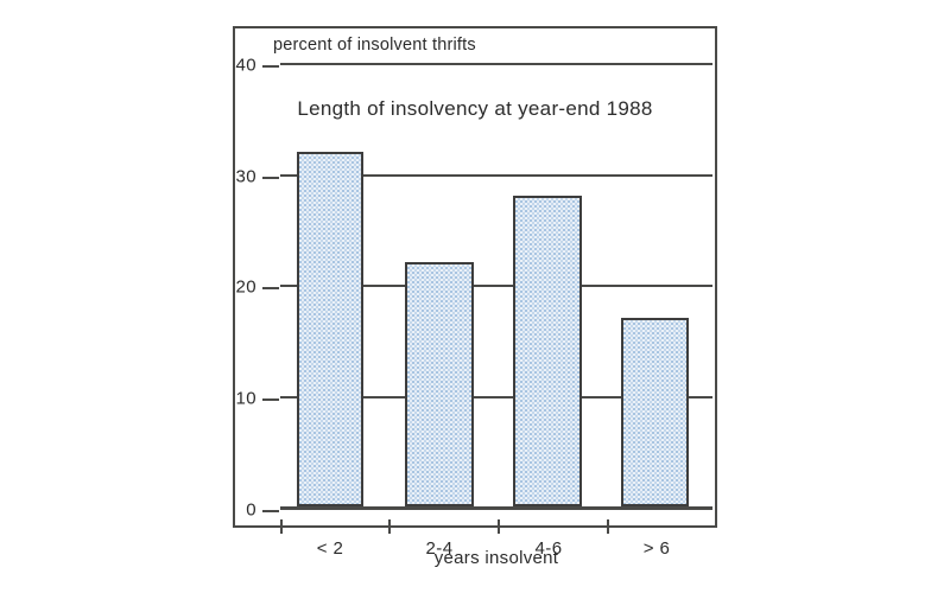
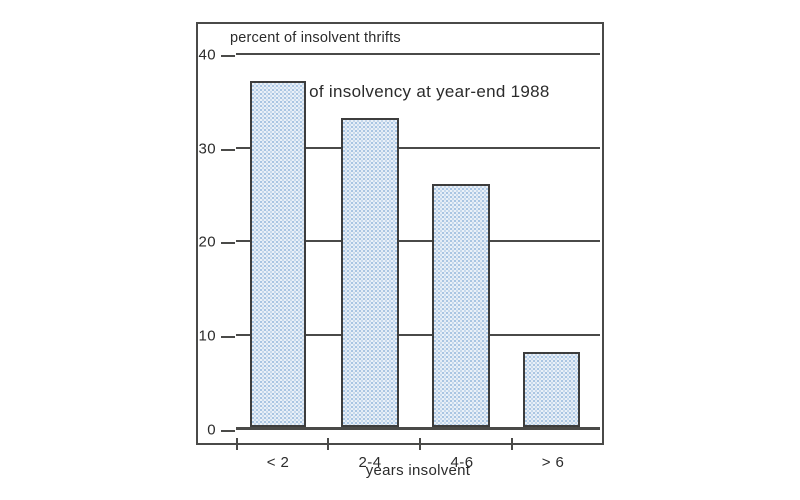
< 2: 32 -> 37
2-4: 22 -> 33
4-6: 28 -> 26
> 6: 17 -> 8
